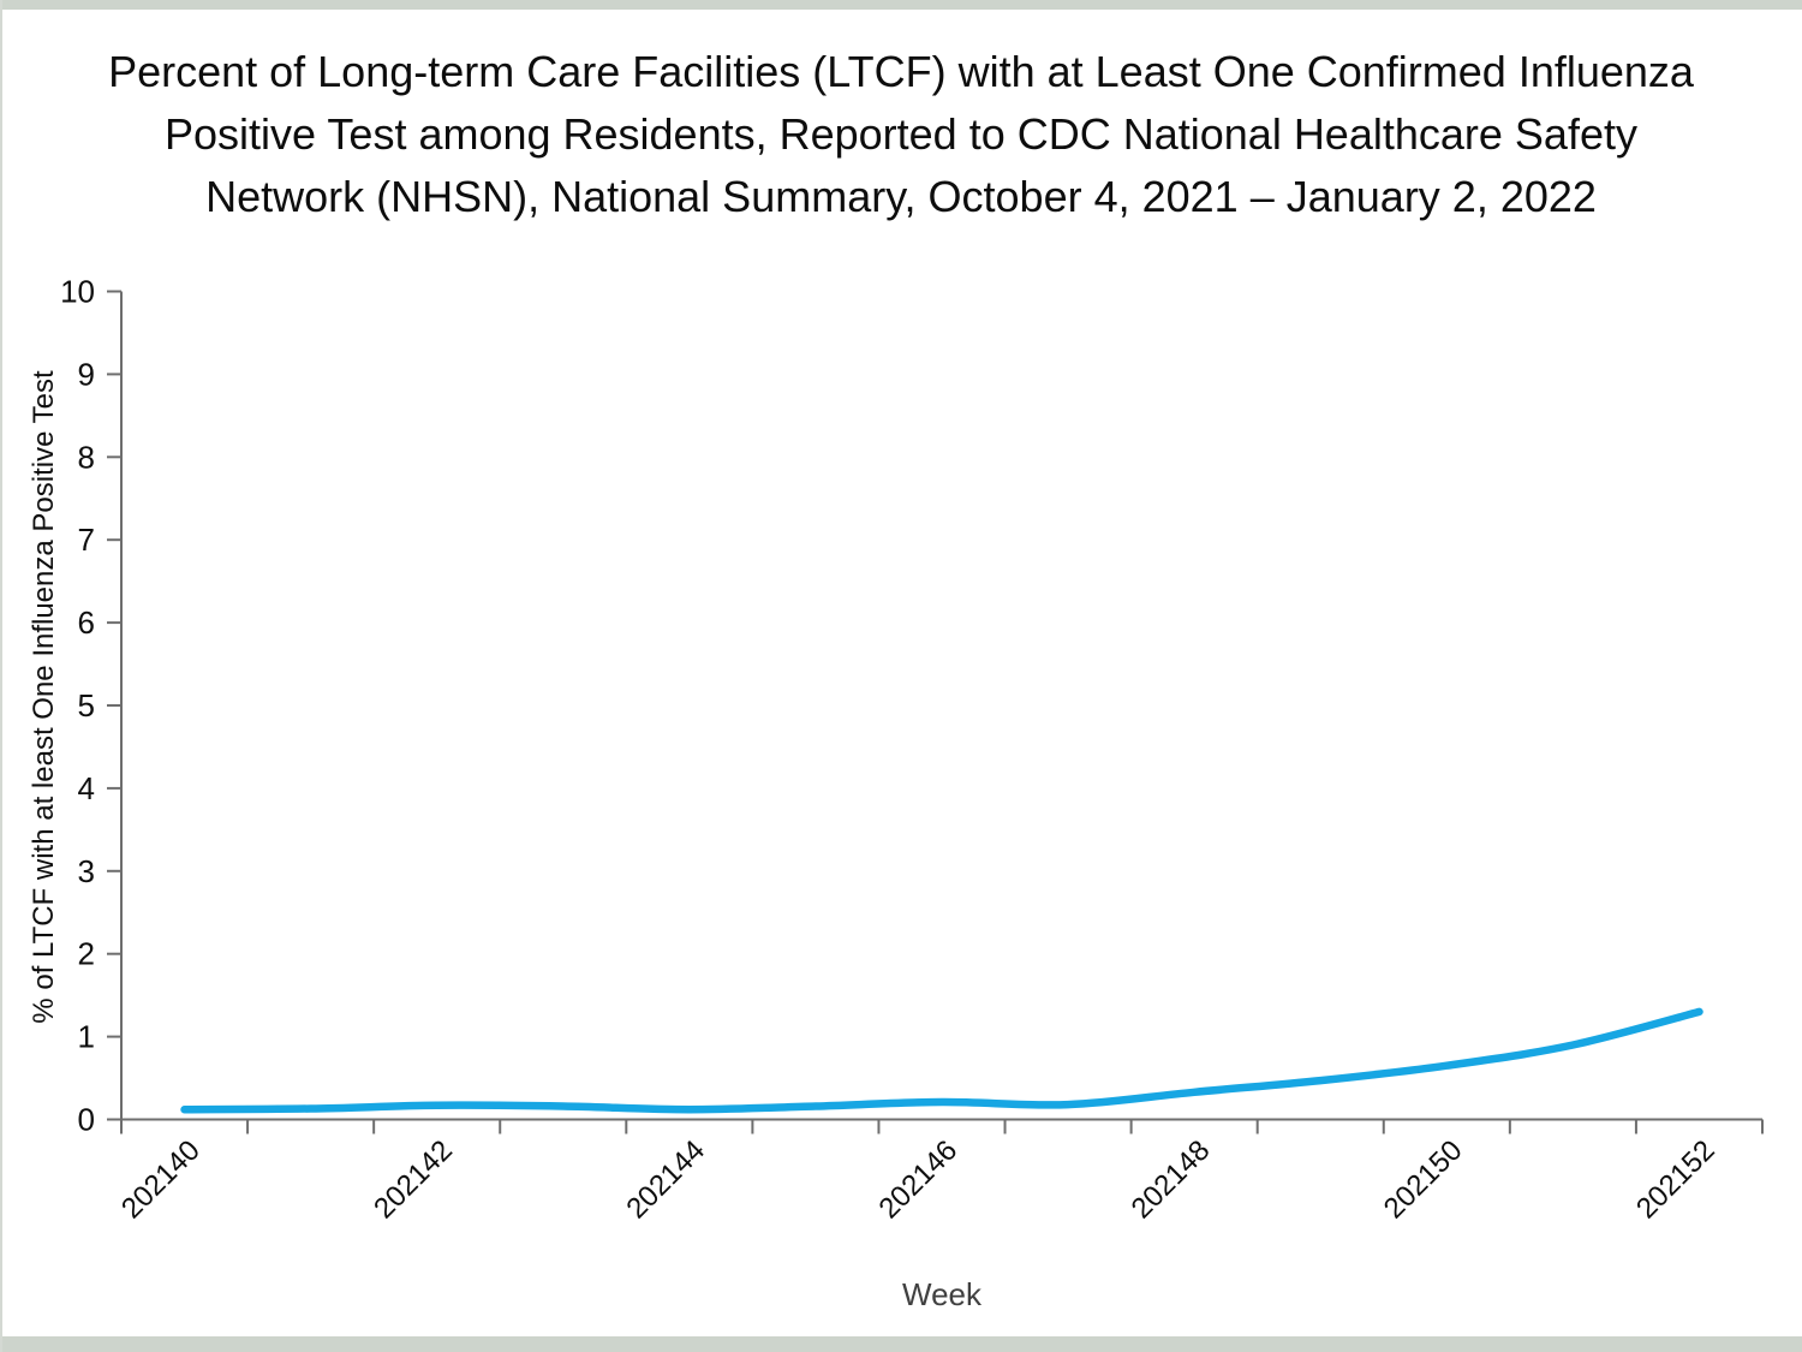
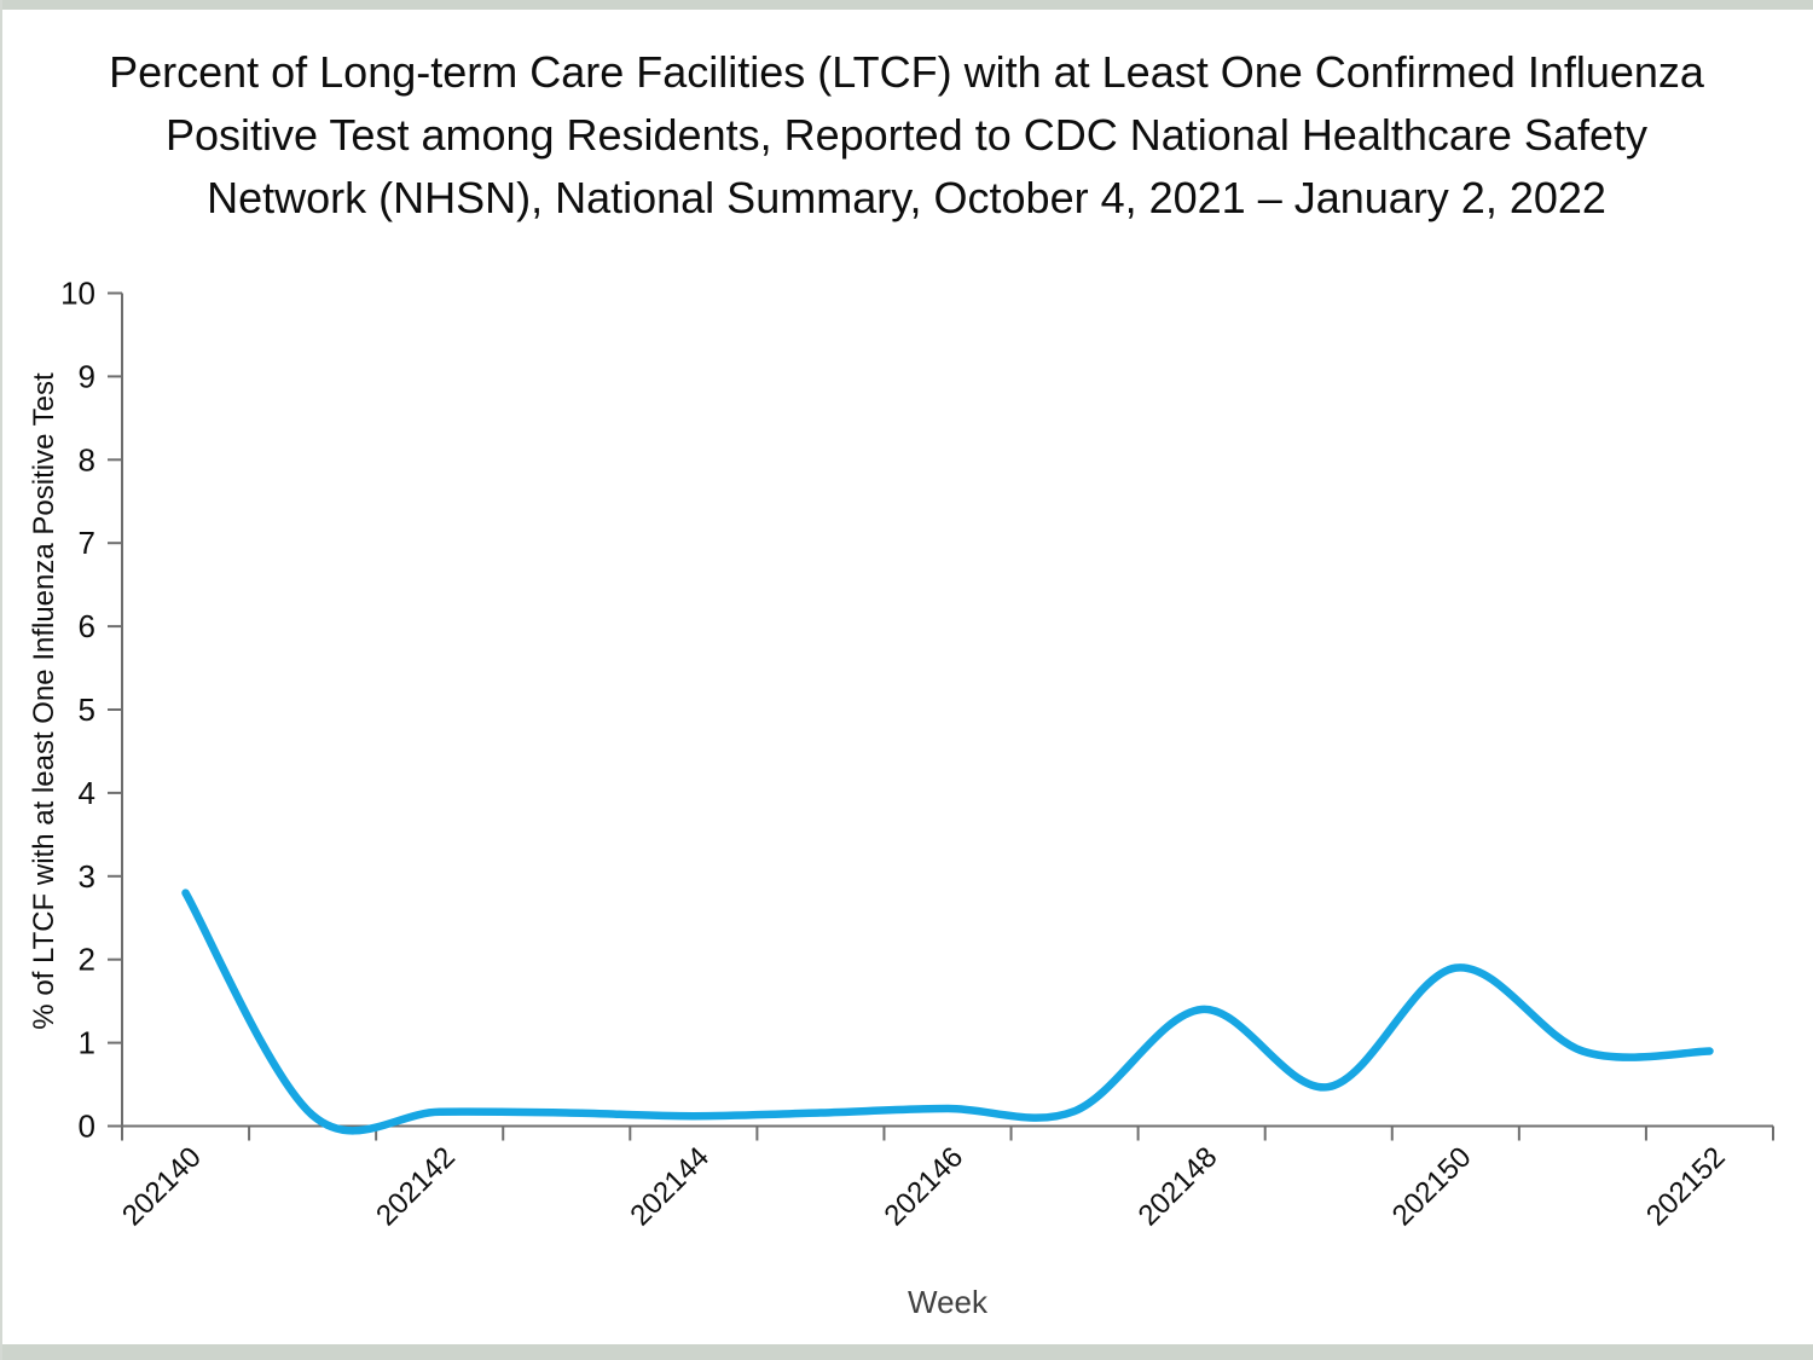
202140: 0.1 -> 2.8
202148: 0.3 -> 1.4
202150: 0.7 -> 1.9
202152: 1.3 -> 0.9
